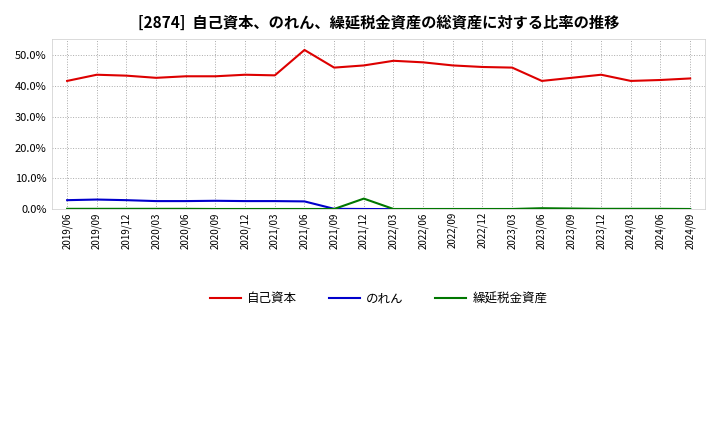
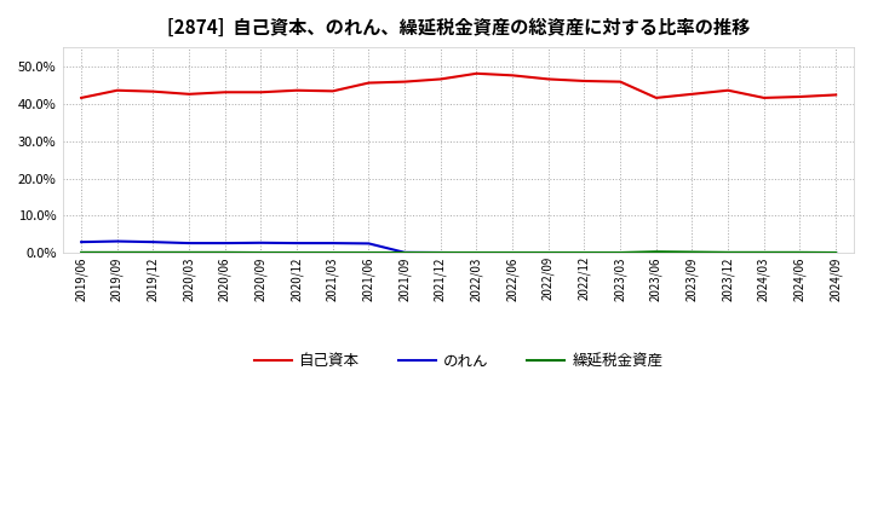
自己資本/2021/06: 51.5% -> 45.5%
繰延税金資産/2021/12: 3.5% -> 0.1%
